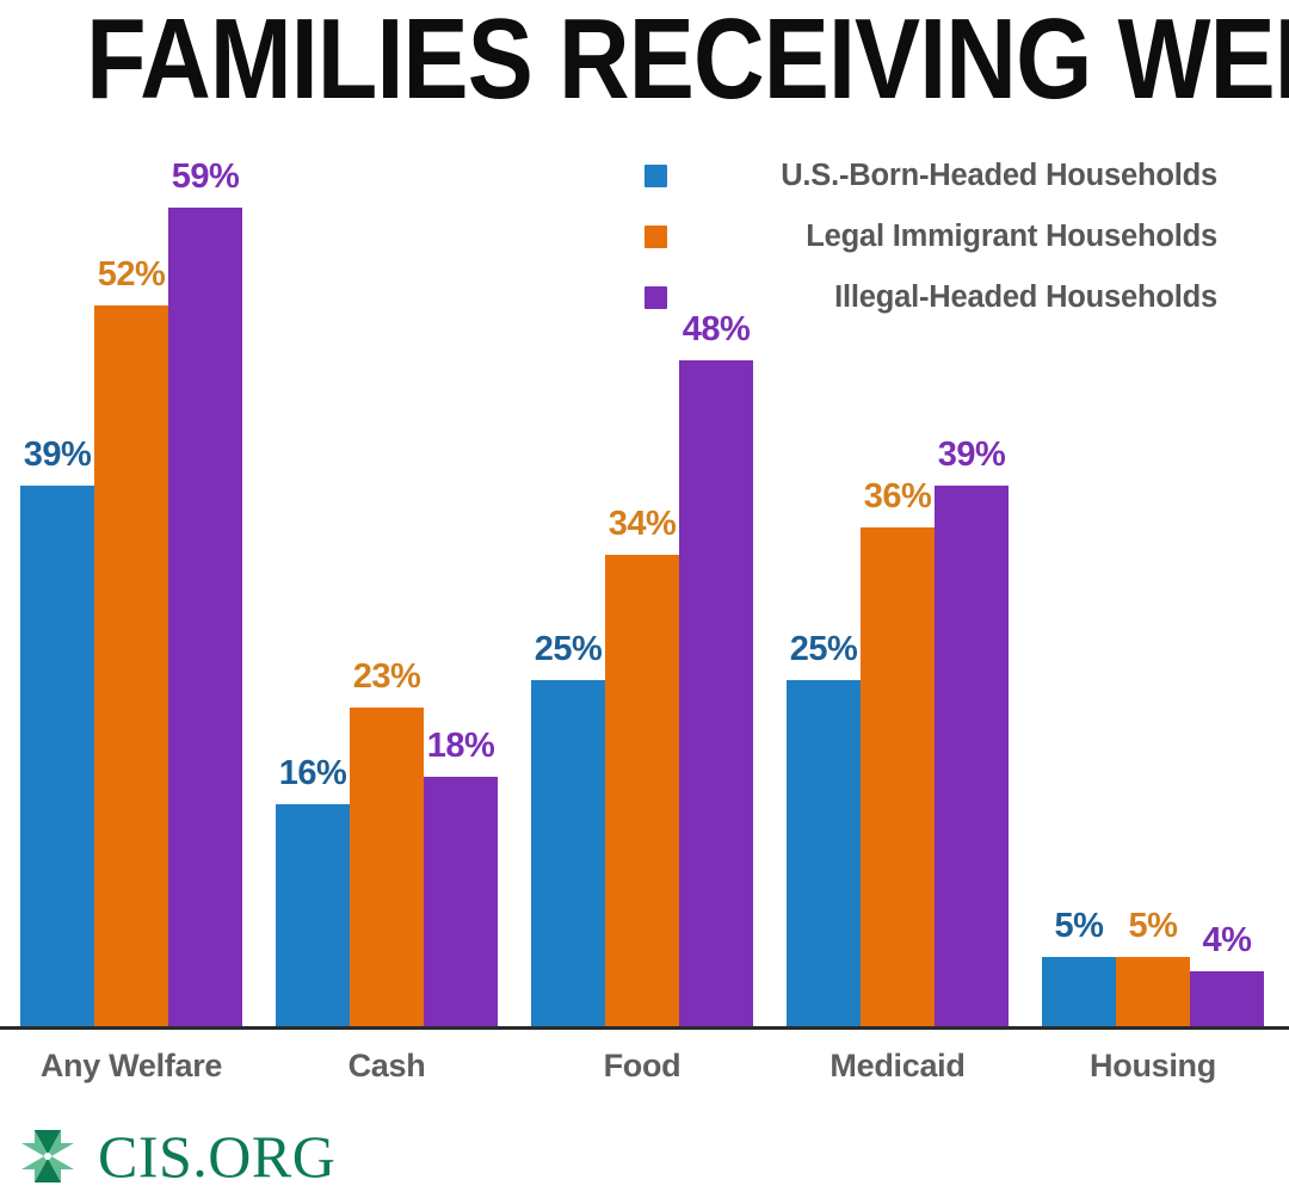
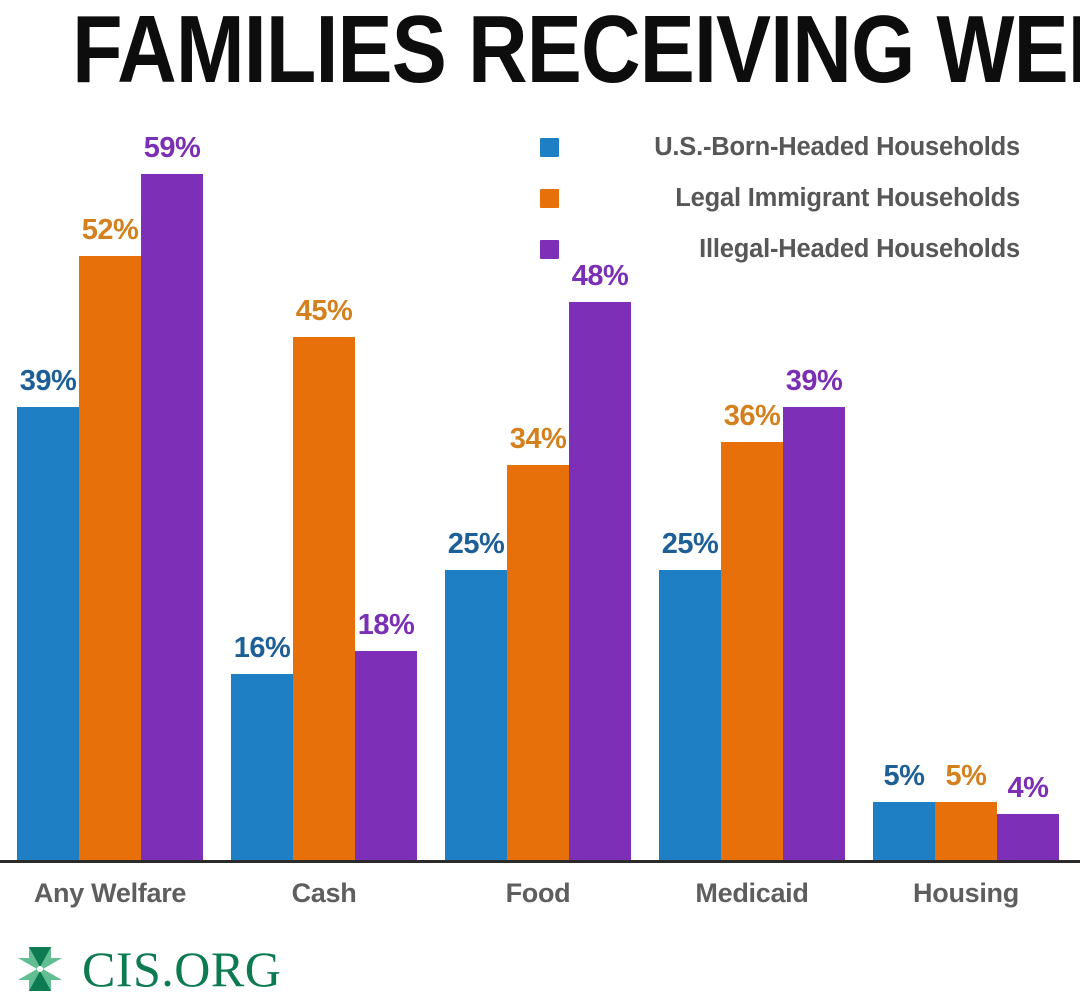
Legal Immigrant Households/Cash: 23% -> 45%
